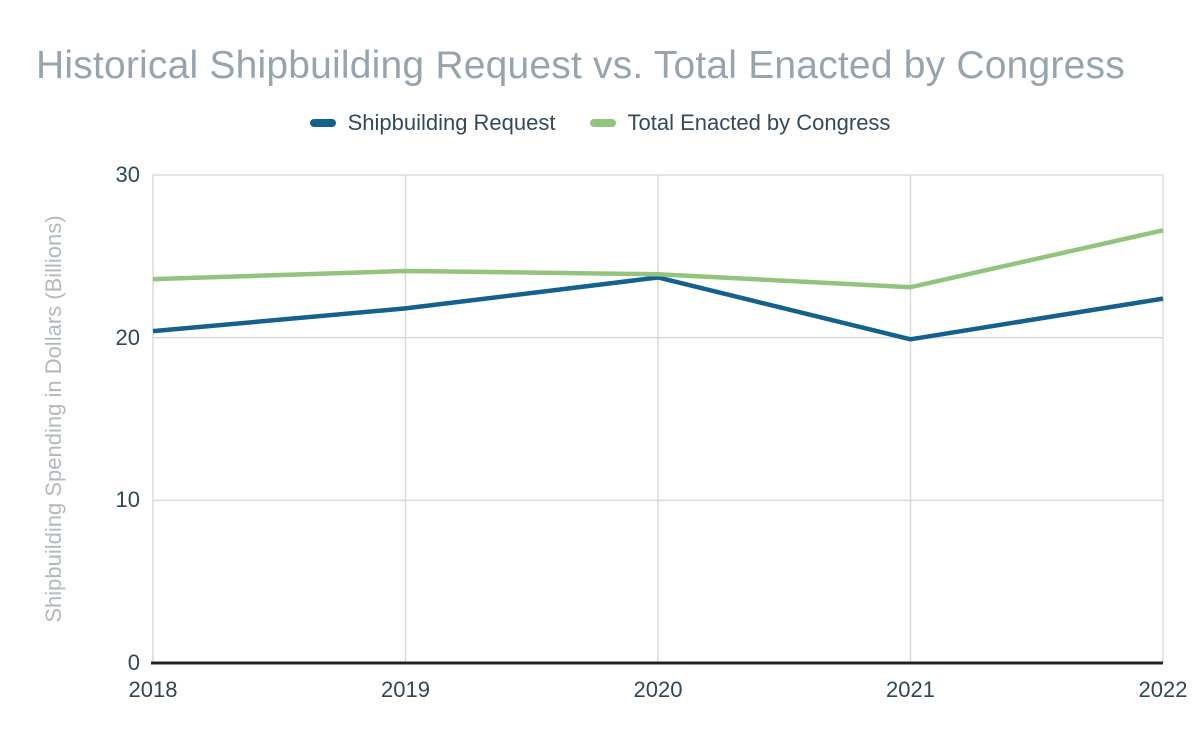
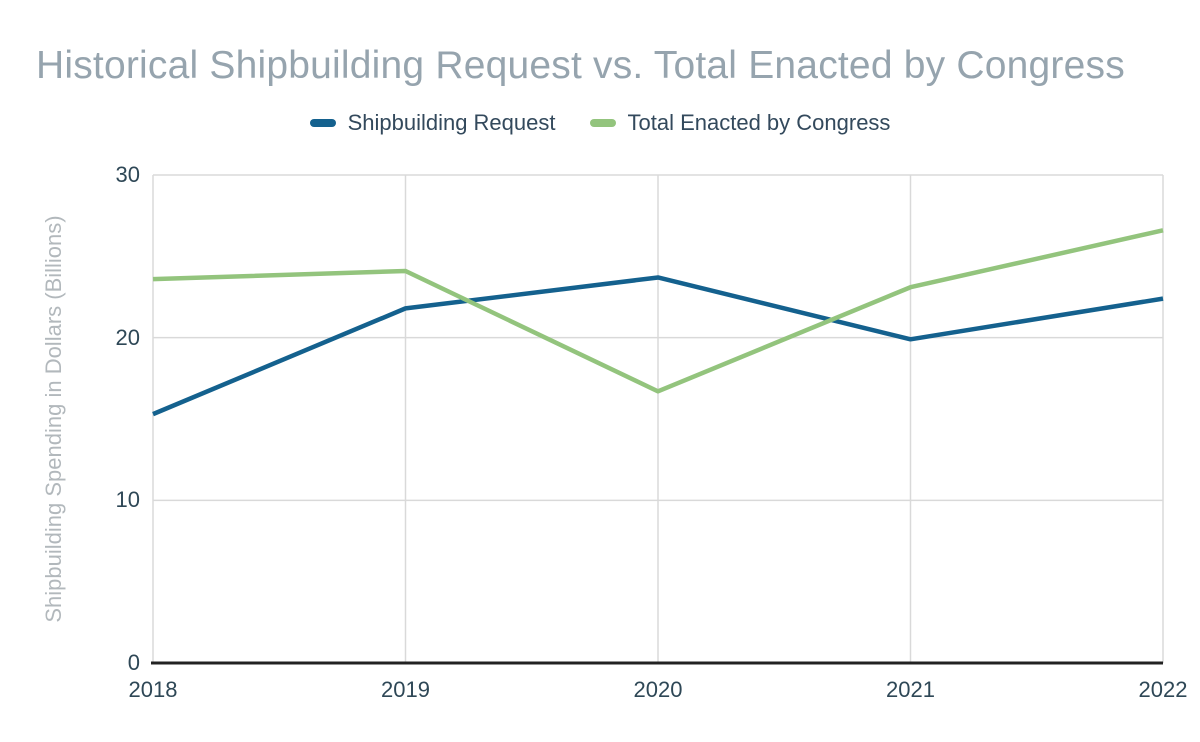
Shipbuilding Request/2018: 20.4 -> 15.3
Total Enacted by Congress/2020: 23.9 -> 16.7
